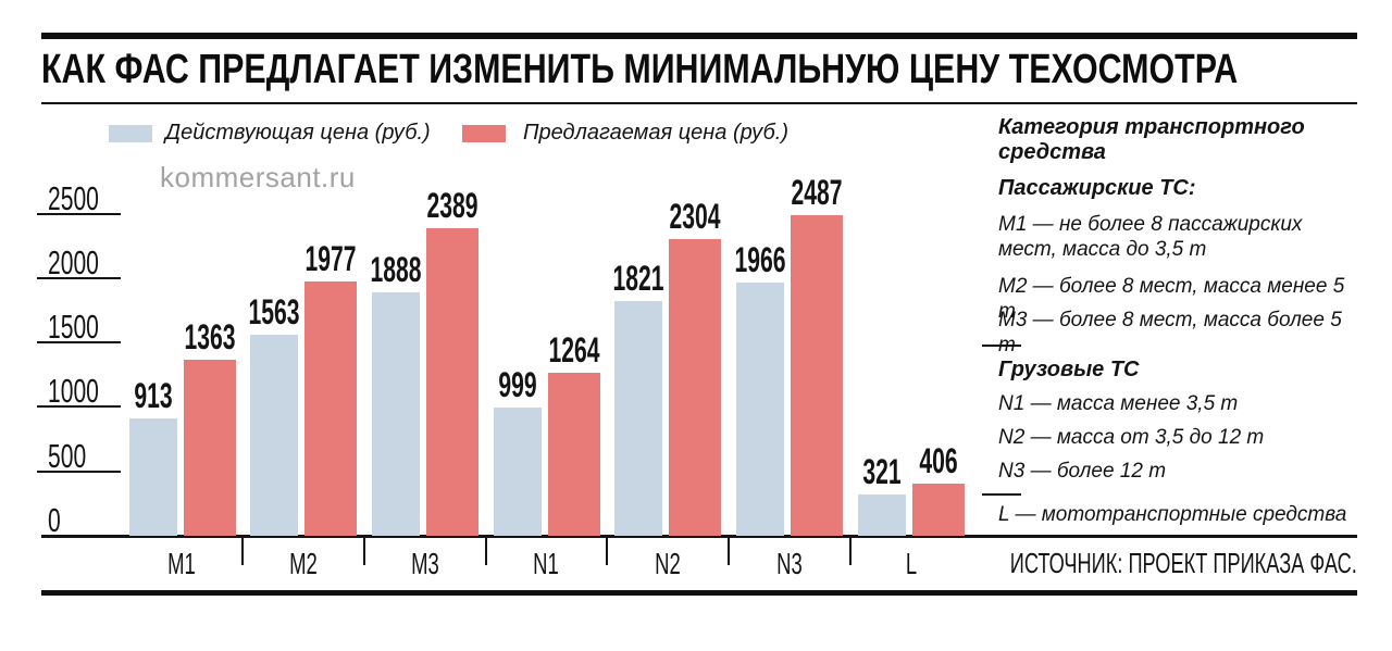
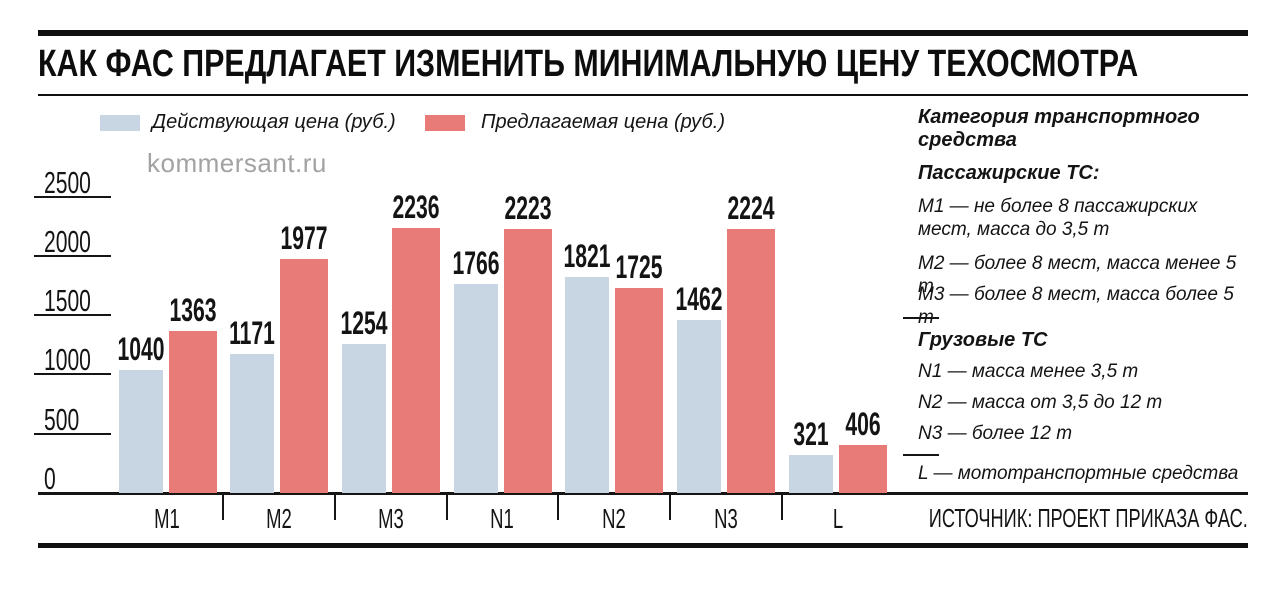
Действующая цена (руб.)/M1: 913 -> 1040
Действующая цена (руб.)/M2: 1563 -> 1171
Действующая цена (руб.)/M3: 1888 -> 1254
Предлагаемая цена (руб.)/M3: 2389 -> 2236
Действующая цена (руб.)/N1: 999 -> 1766
Предлагаемая цена (руб.)/N1: 1264 -> 2223
Предлагаемая цена (руб.)/N2: 2304 -> 1725
Действующая цена (руб.)/N3: 1966 -> 1462
Предлагаемая цена (руб.)/N3: 2487 -> 2224
